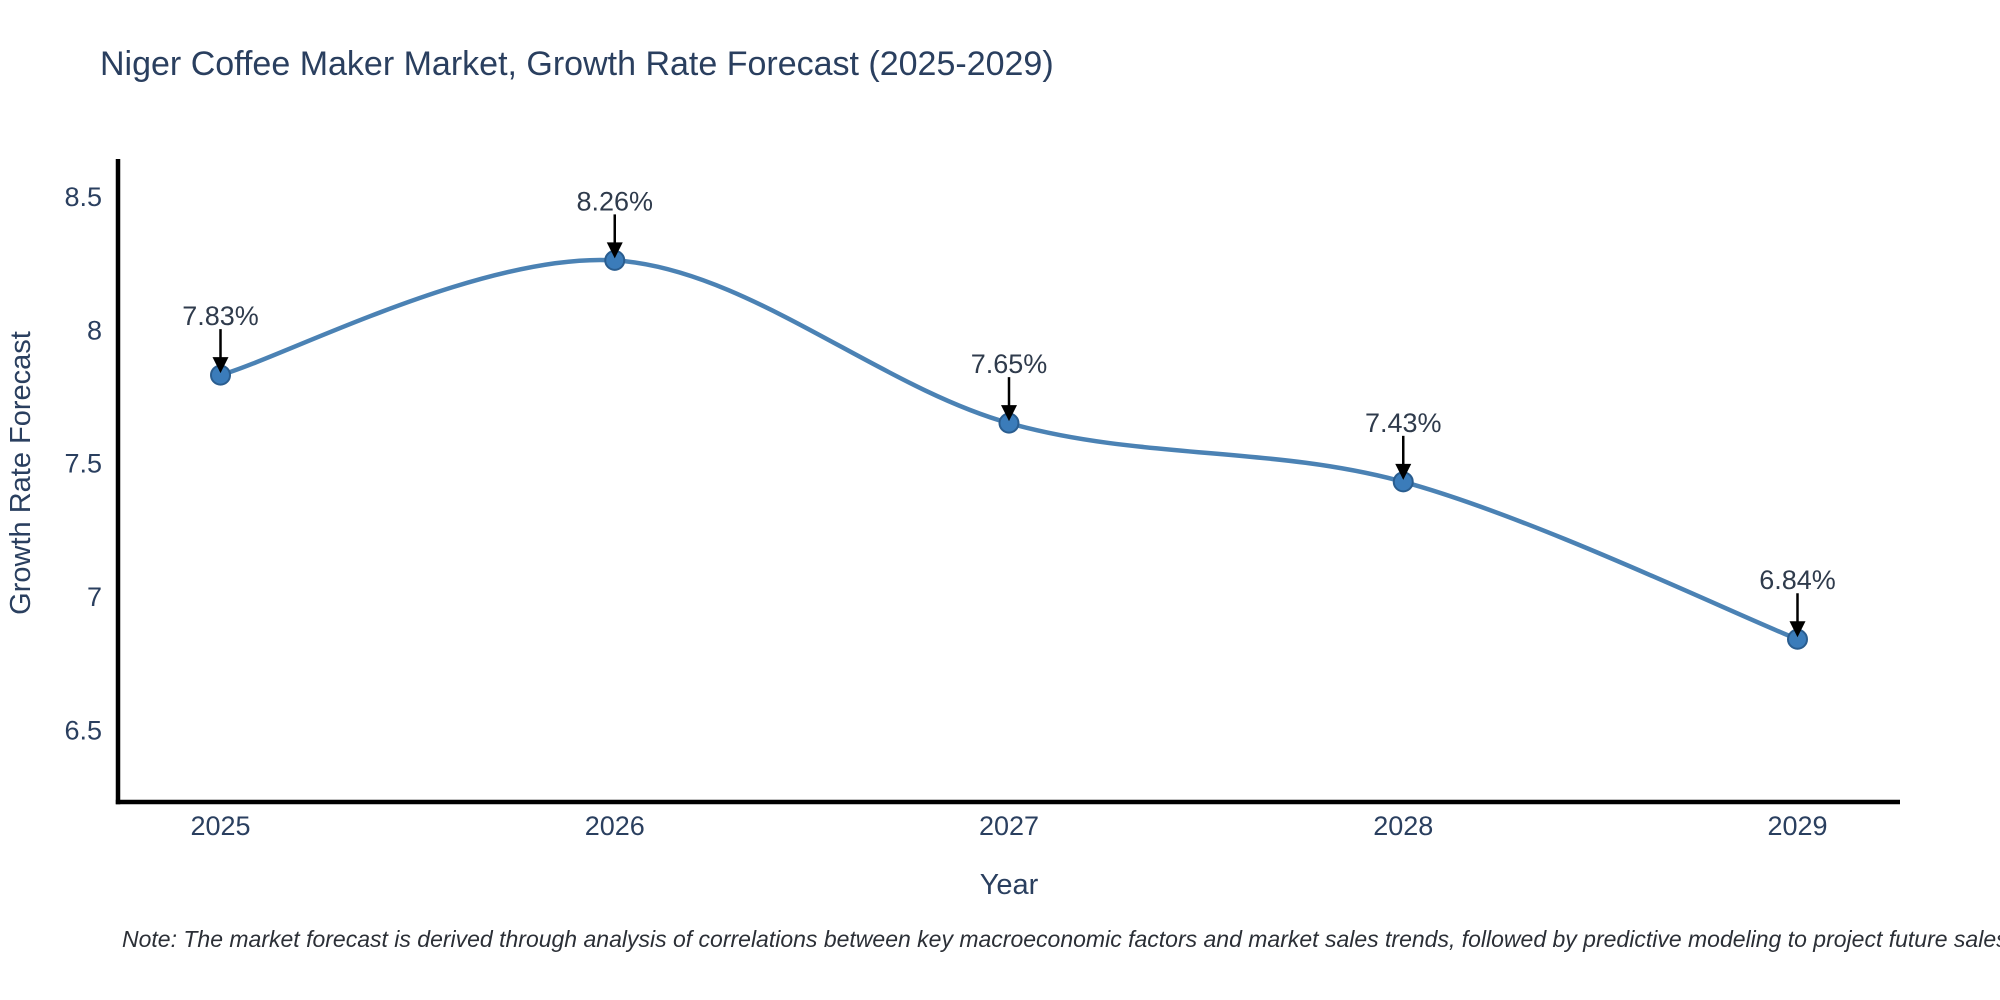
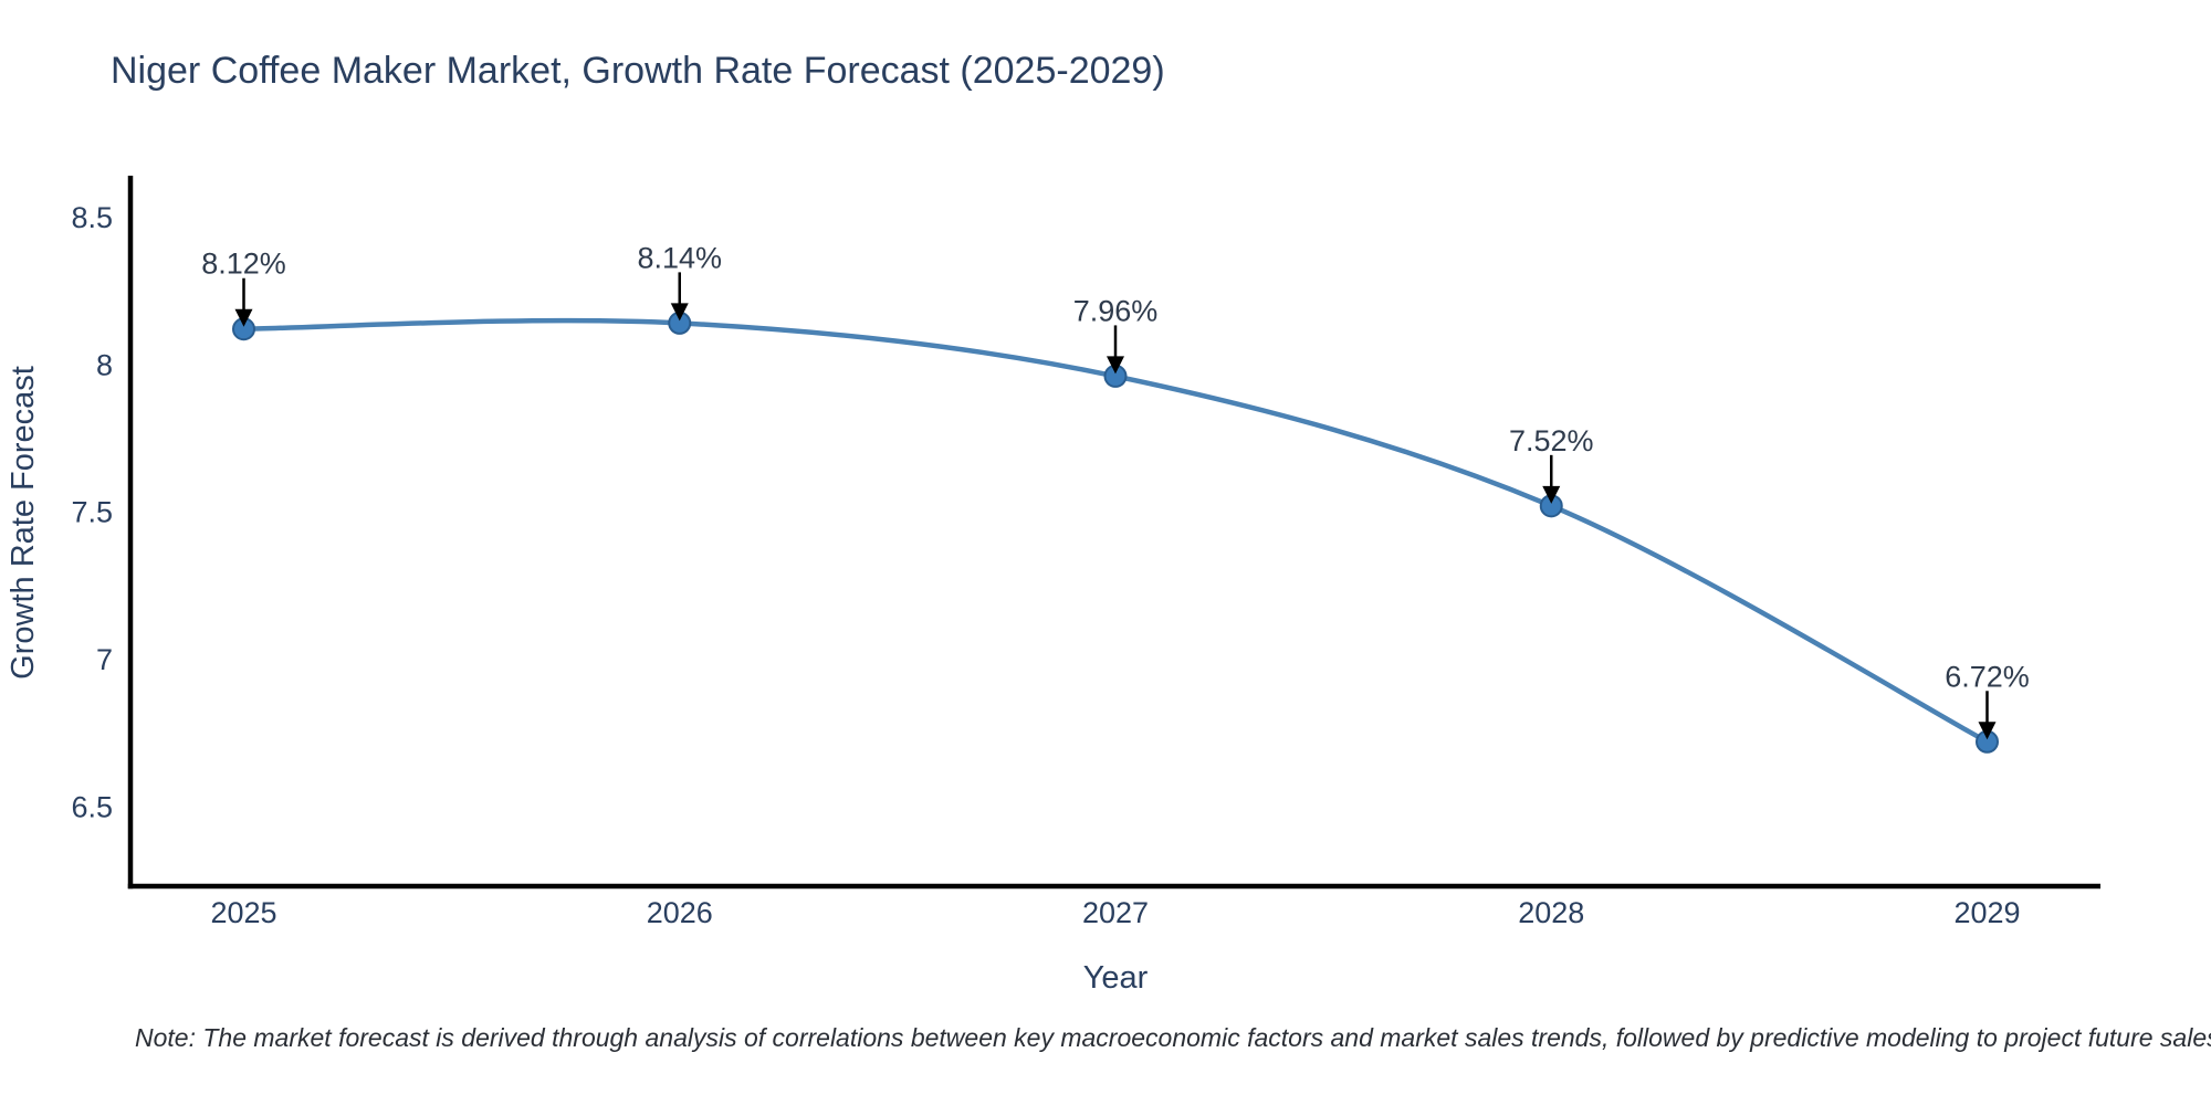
2025: 7.83% -> 8.12%
2026: 8.26% -> 8.14%
2027: 7.65% -> 7.96%
2028: 7.43% -> 7.52%
2029: 6.84% -> 6.72%
